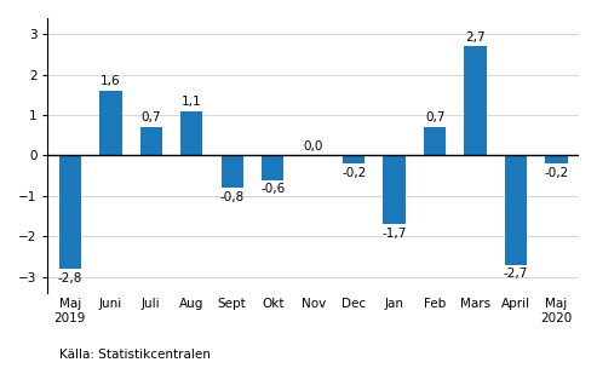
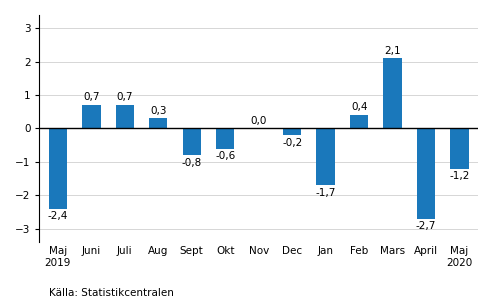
Maj 2019: -2,8 -> -2,4
Juni: 1,6 -> 0,7
Aug: 1,1 -> 0,3
Feb: 0,7 -> 0,4
Mars: 2,7 -> 2,1
Maj 2020: -0,2 -> -1,2
